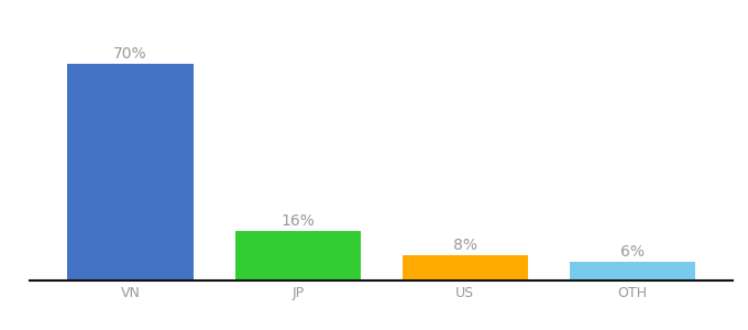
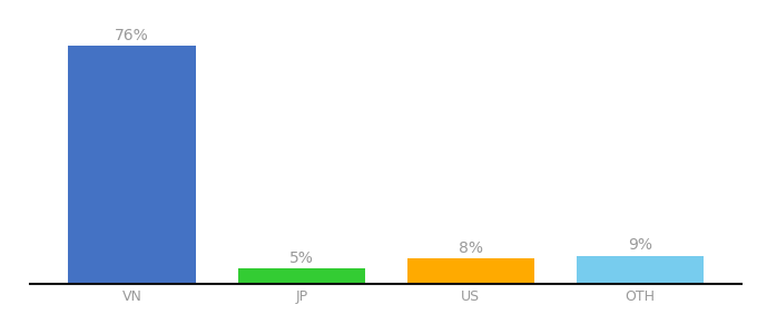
VN: 70% -> 76%
JP: 16% -> 5%
OTH: 6% -> 9%
